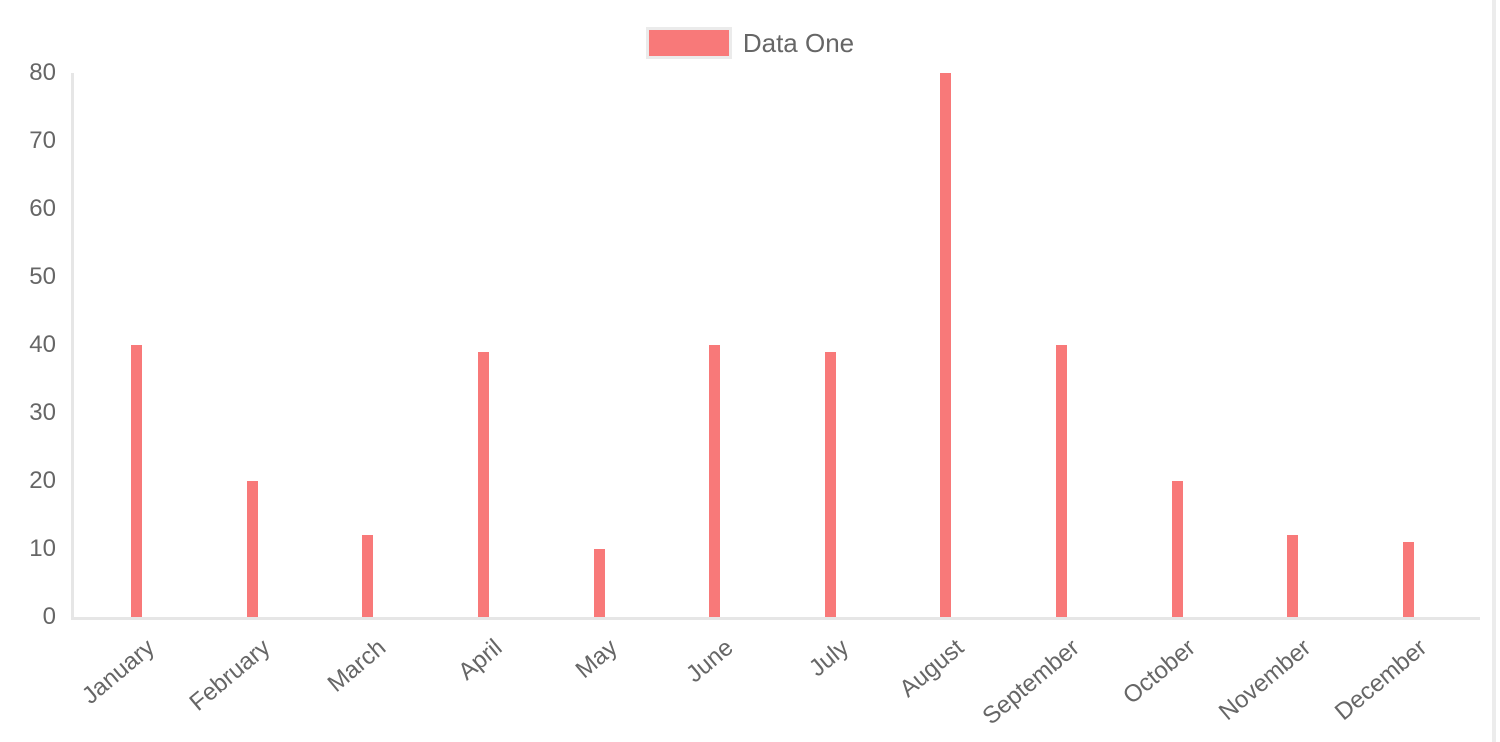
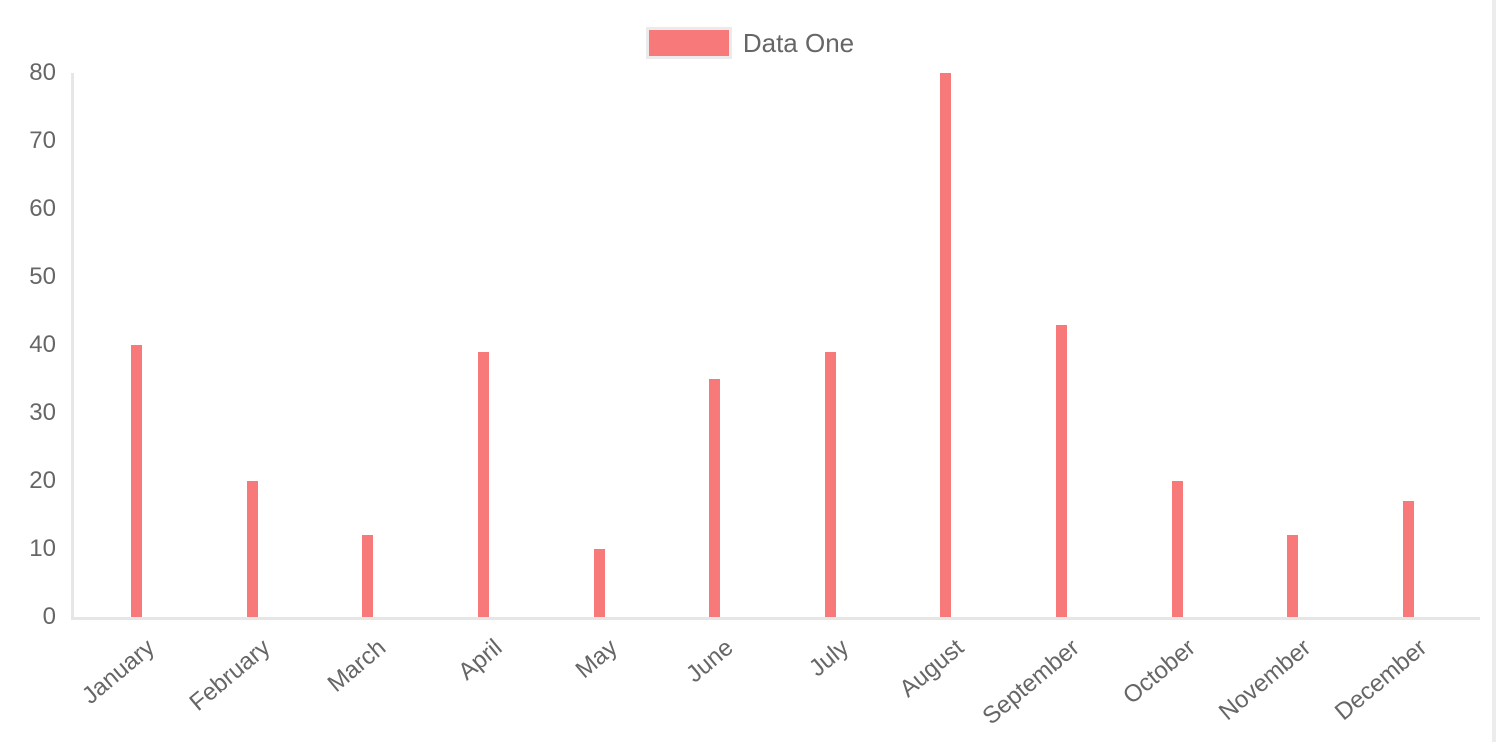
June: 40 -> 35
September: 40 -> 43
December: 11 -> 17
